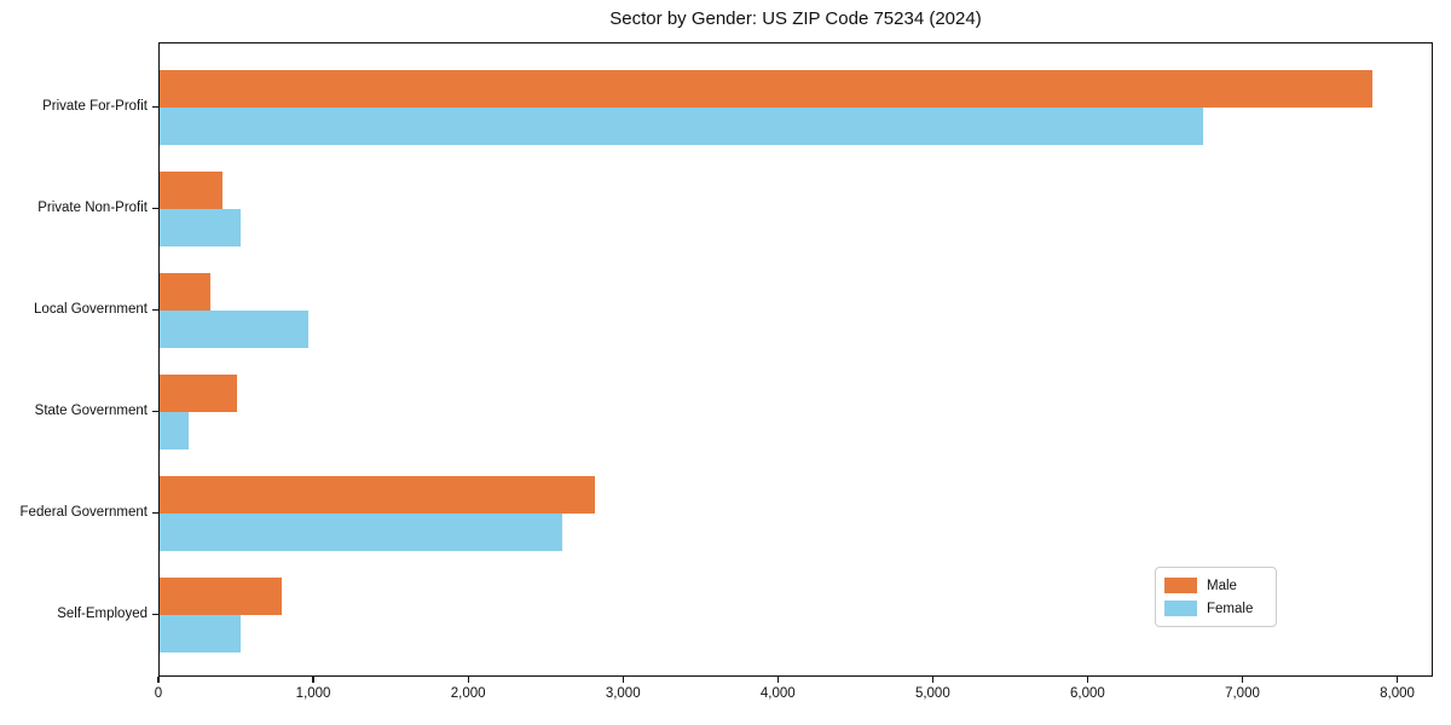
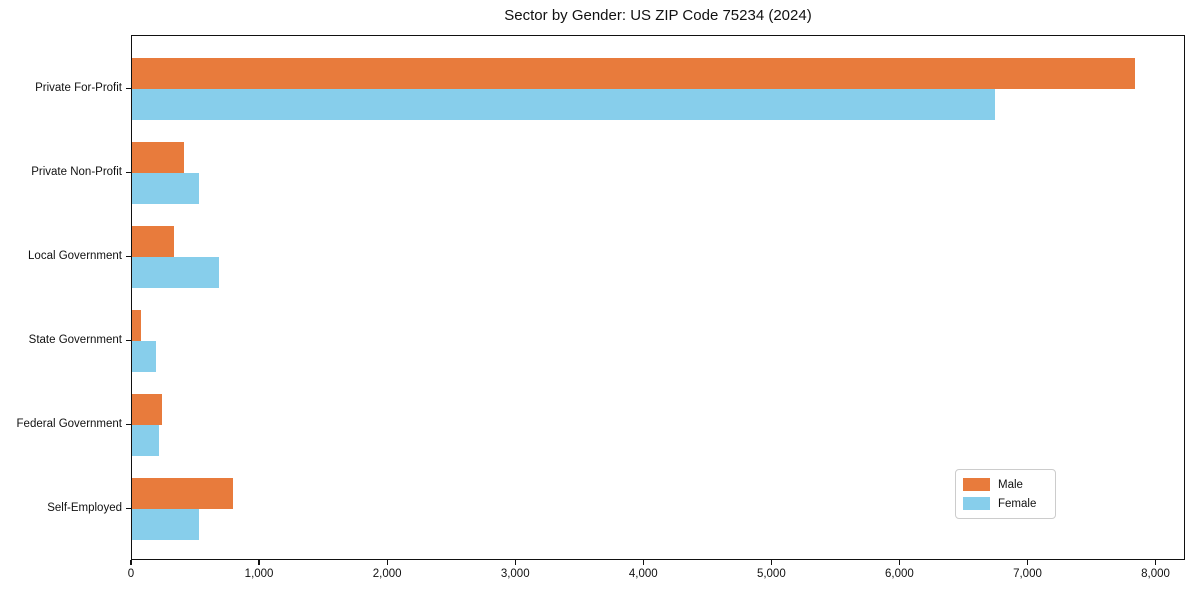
Female/Local Government: 960 -> 680
Male/State Government: 500 -> 70
Male/Federal Government: 2810 -> 230
Female/Federal Government: 2600 -> 210
